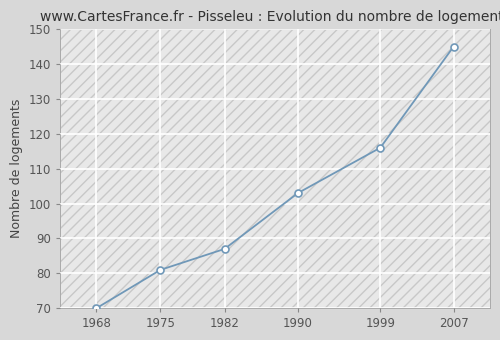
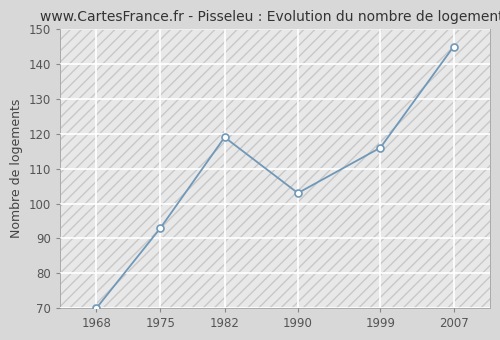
1975: 81 -> 93
1982: 87 -> 119
